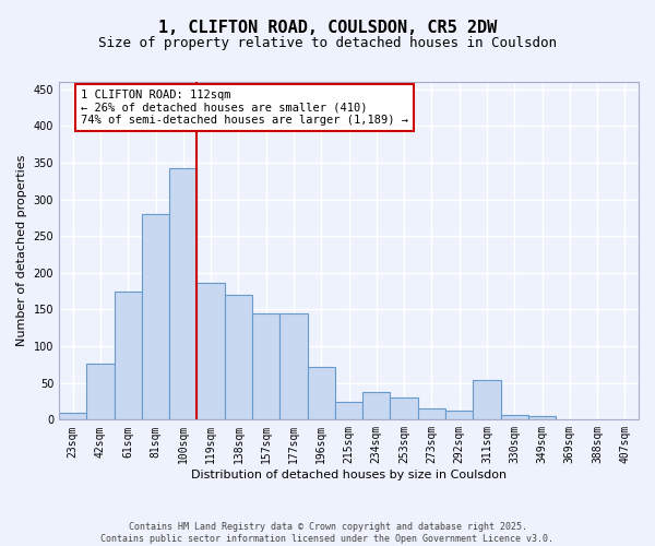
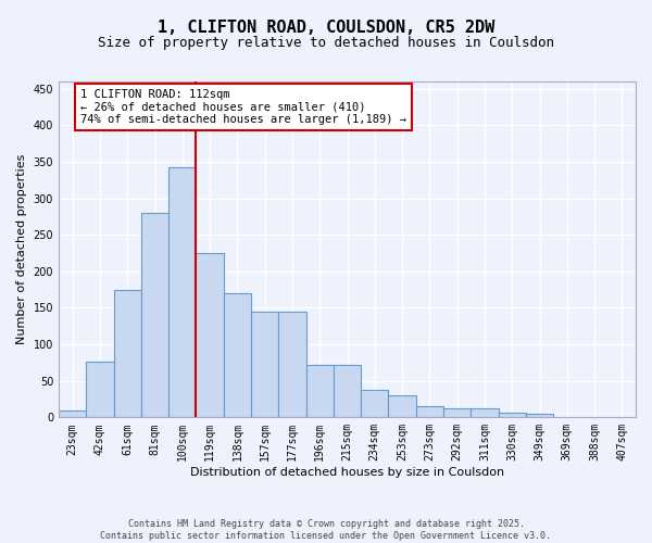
119sqm: 186 -> 225
215sqm: 24 -> 72
311sqm: 54 -> 12
